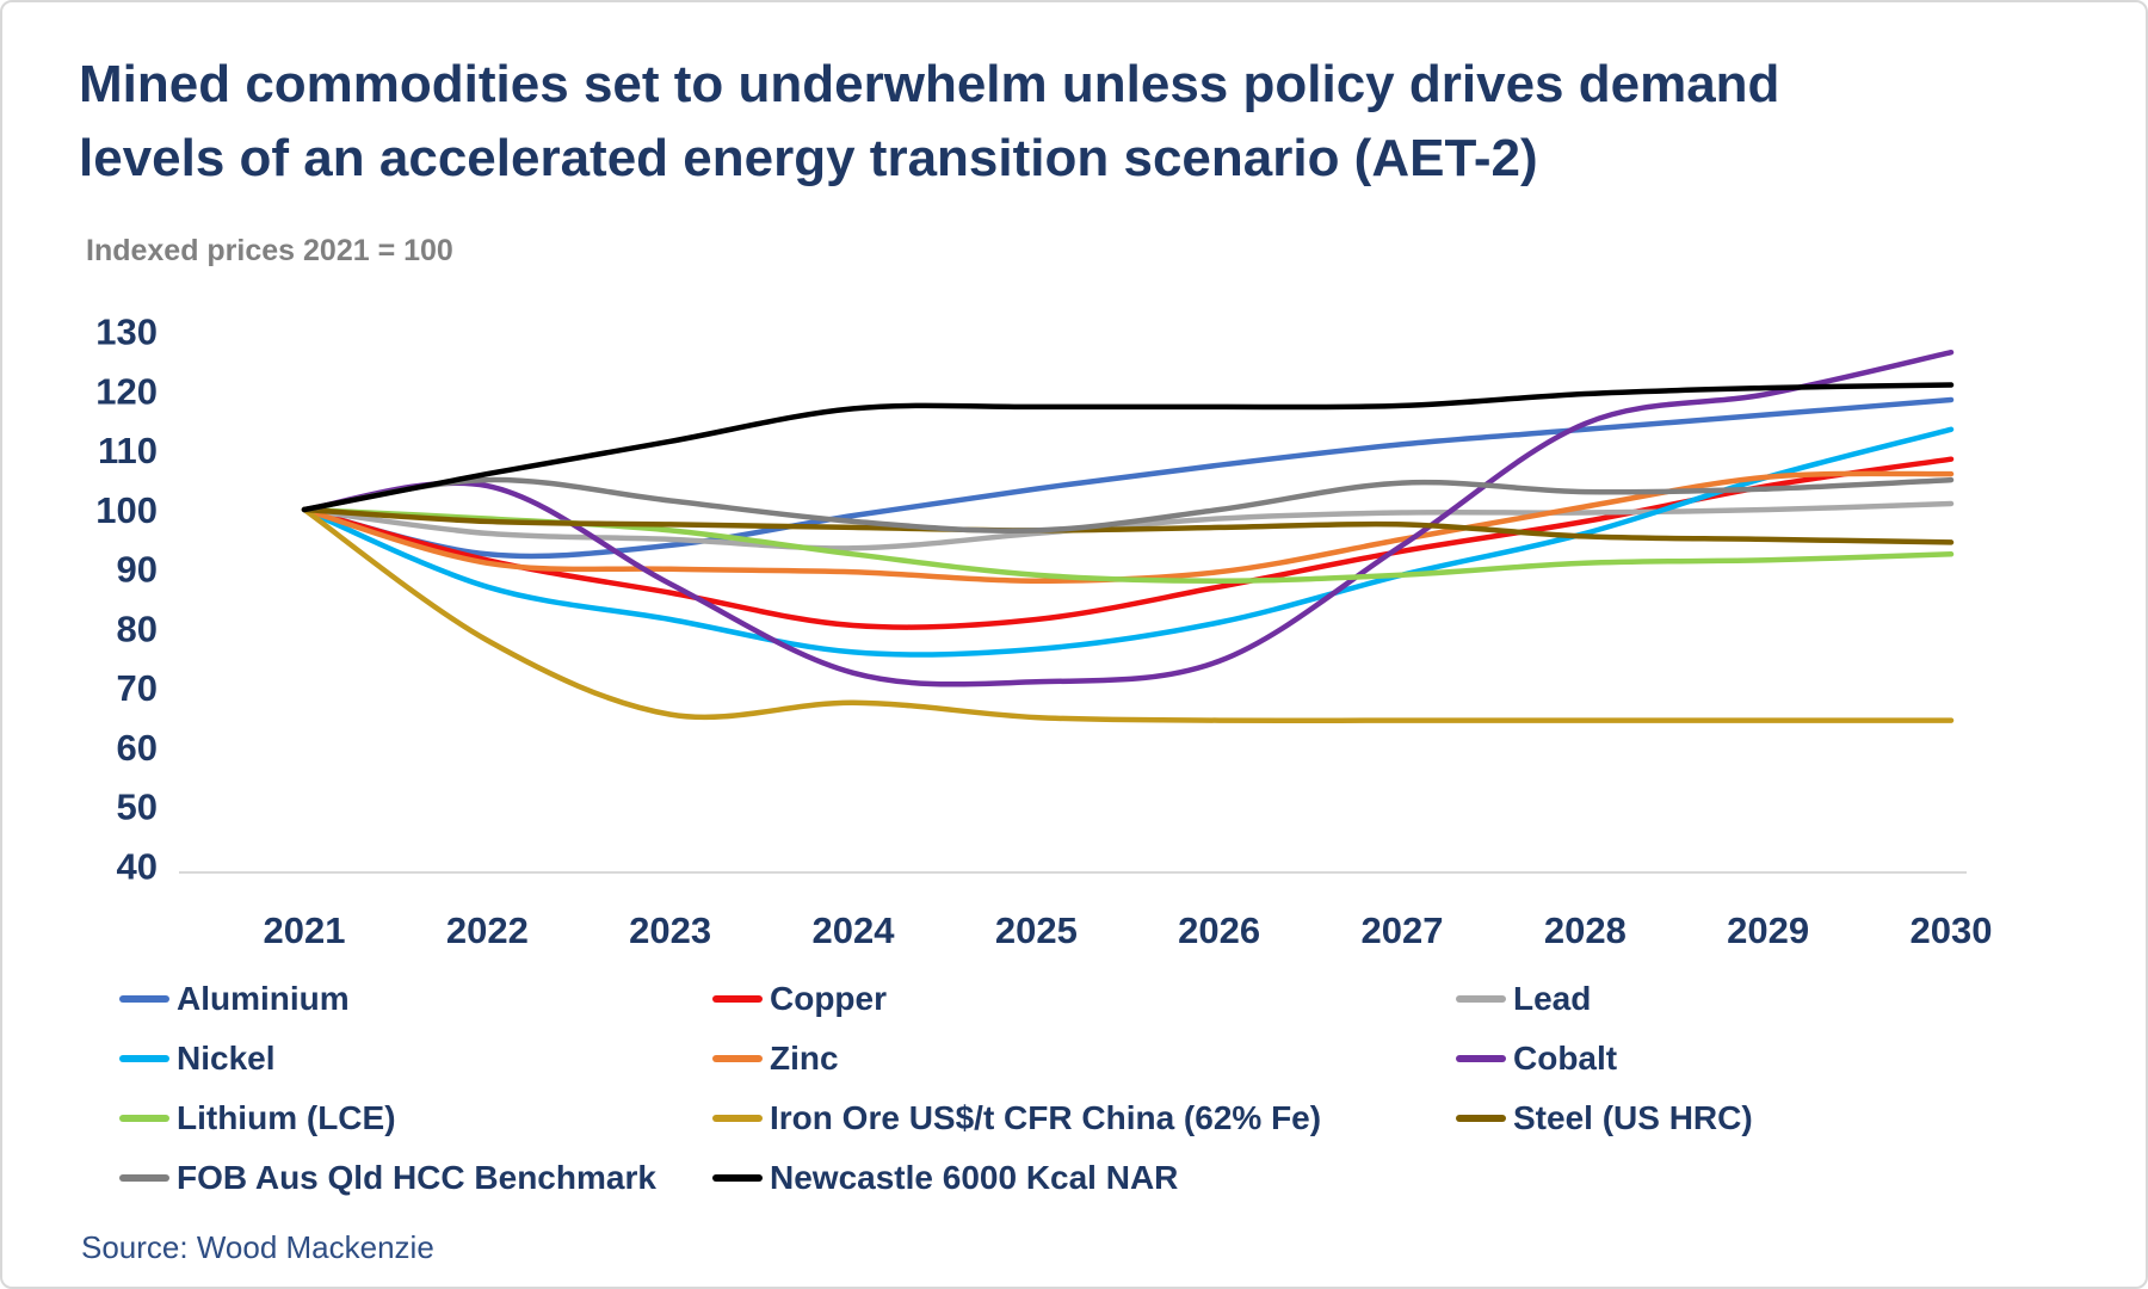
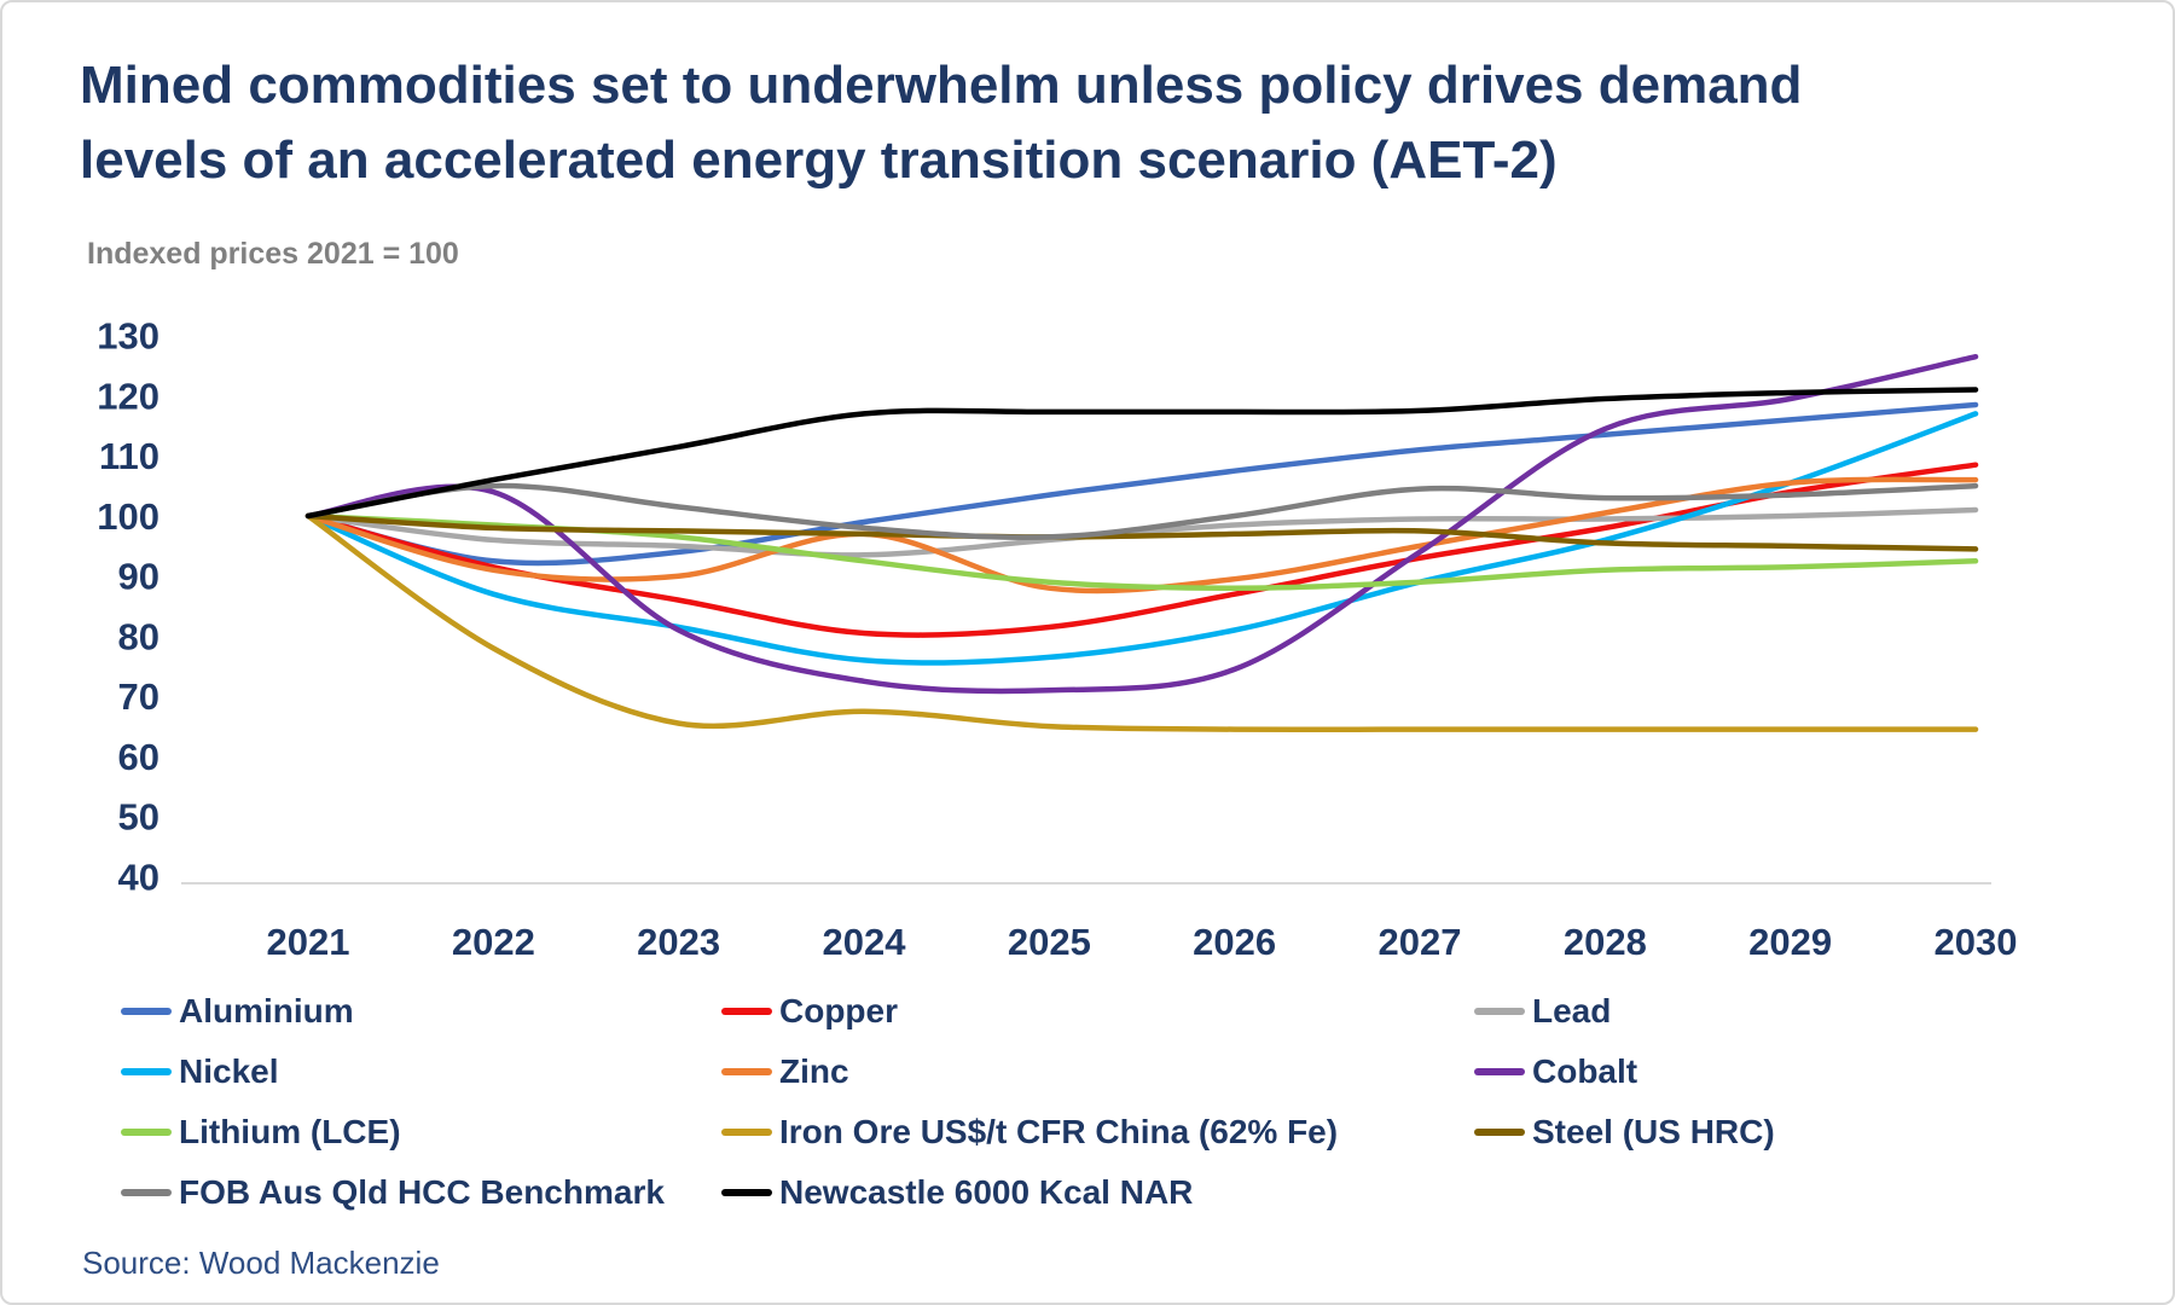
Cobalt/2023: 88 -> 81
Zinc/2024: 90 -> 97
Nickel/2030: 114 -> 117
